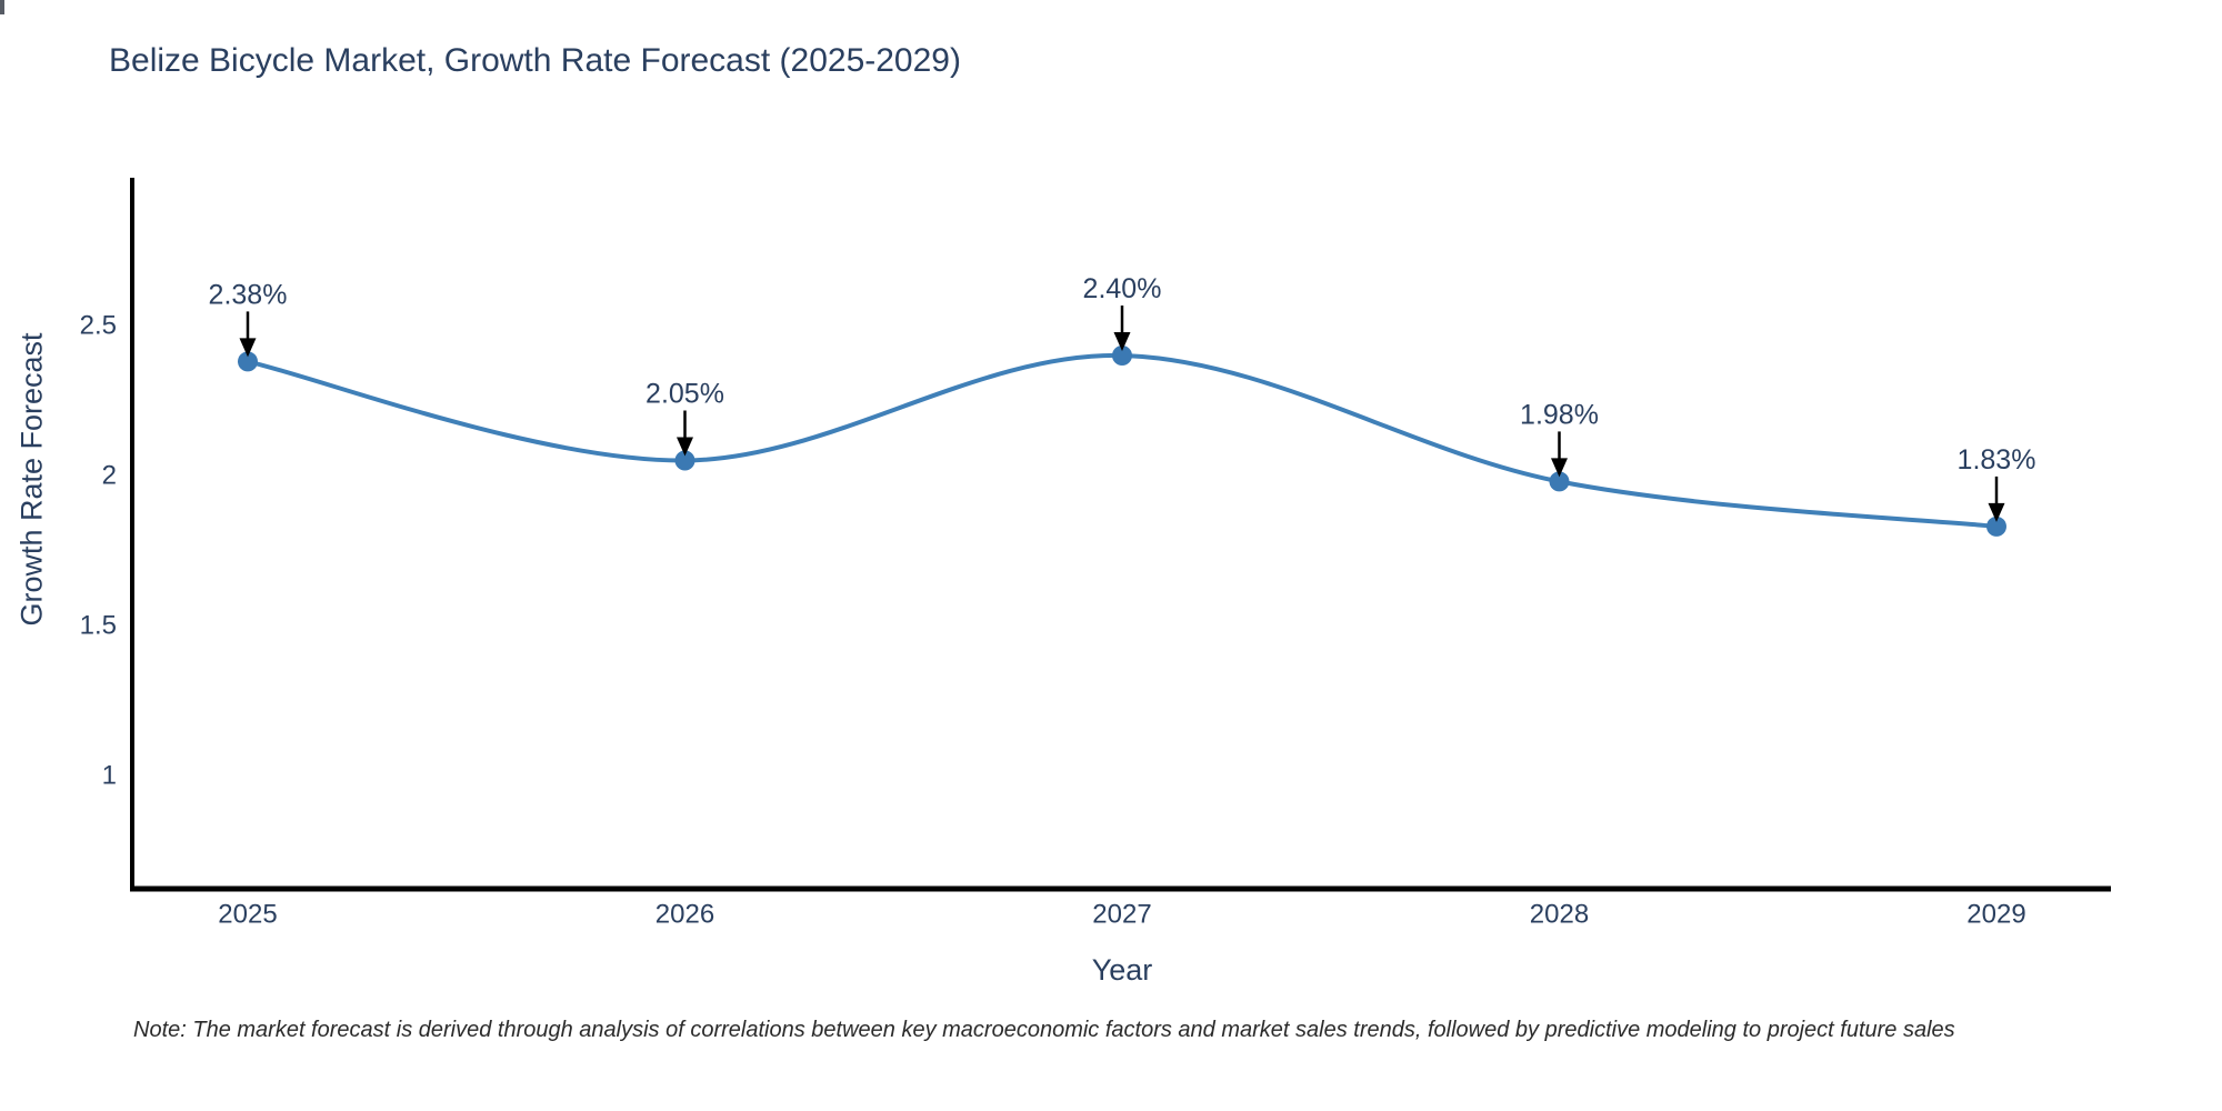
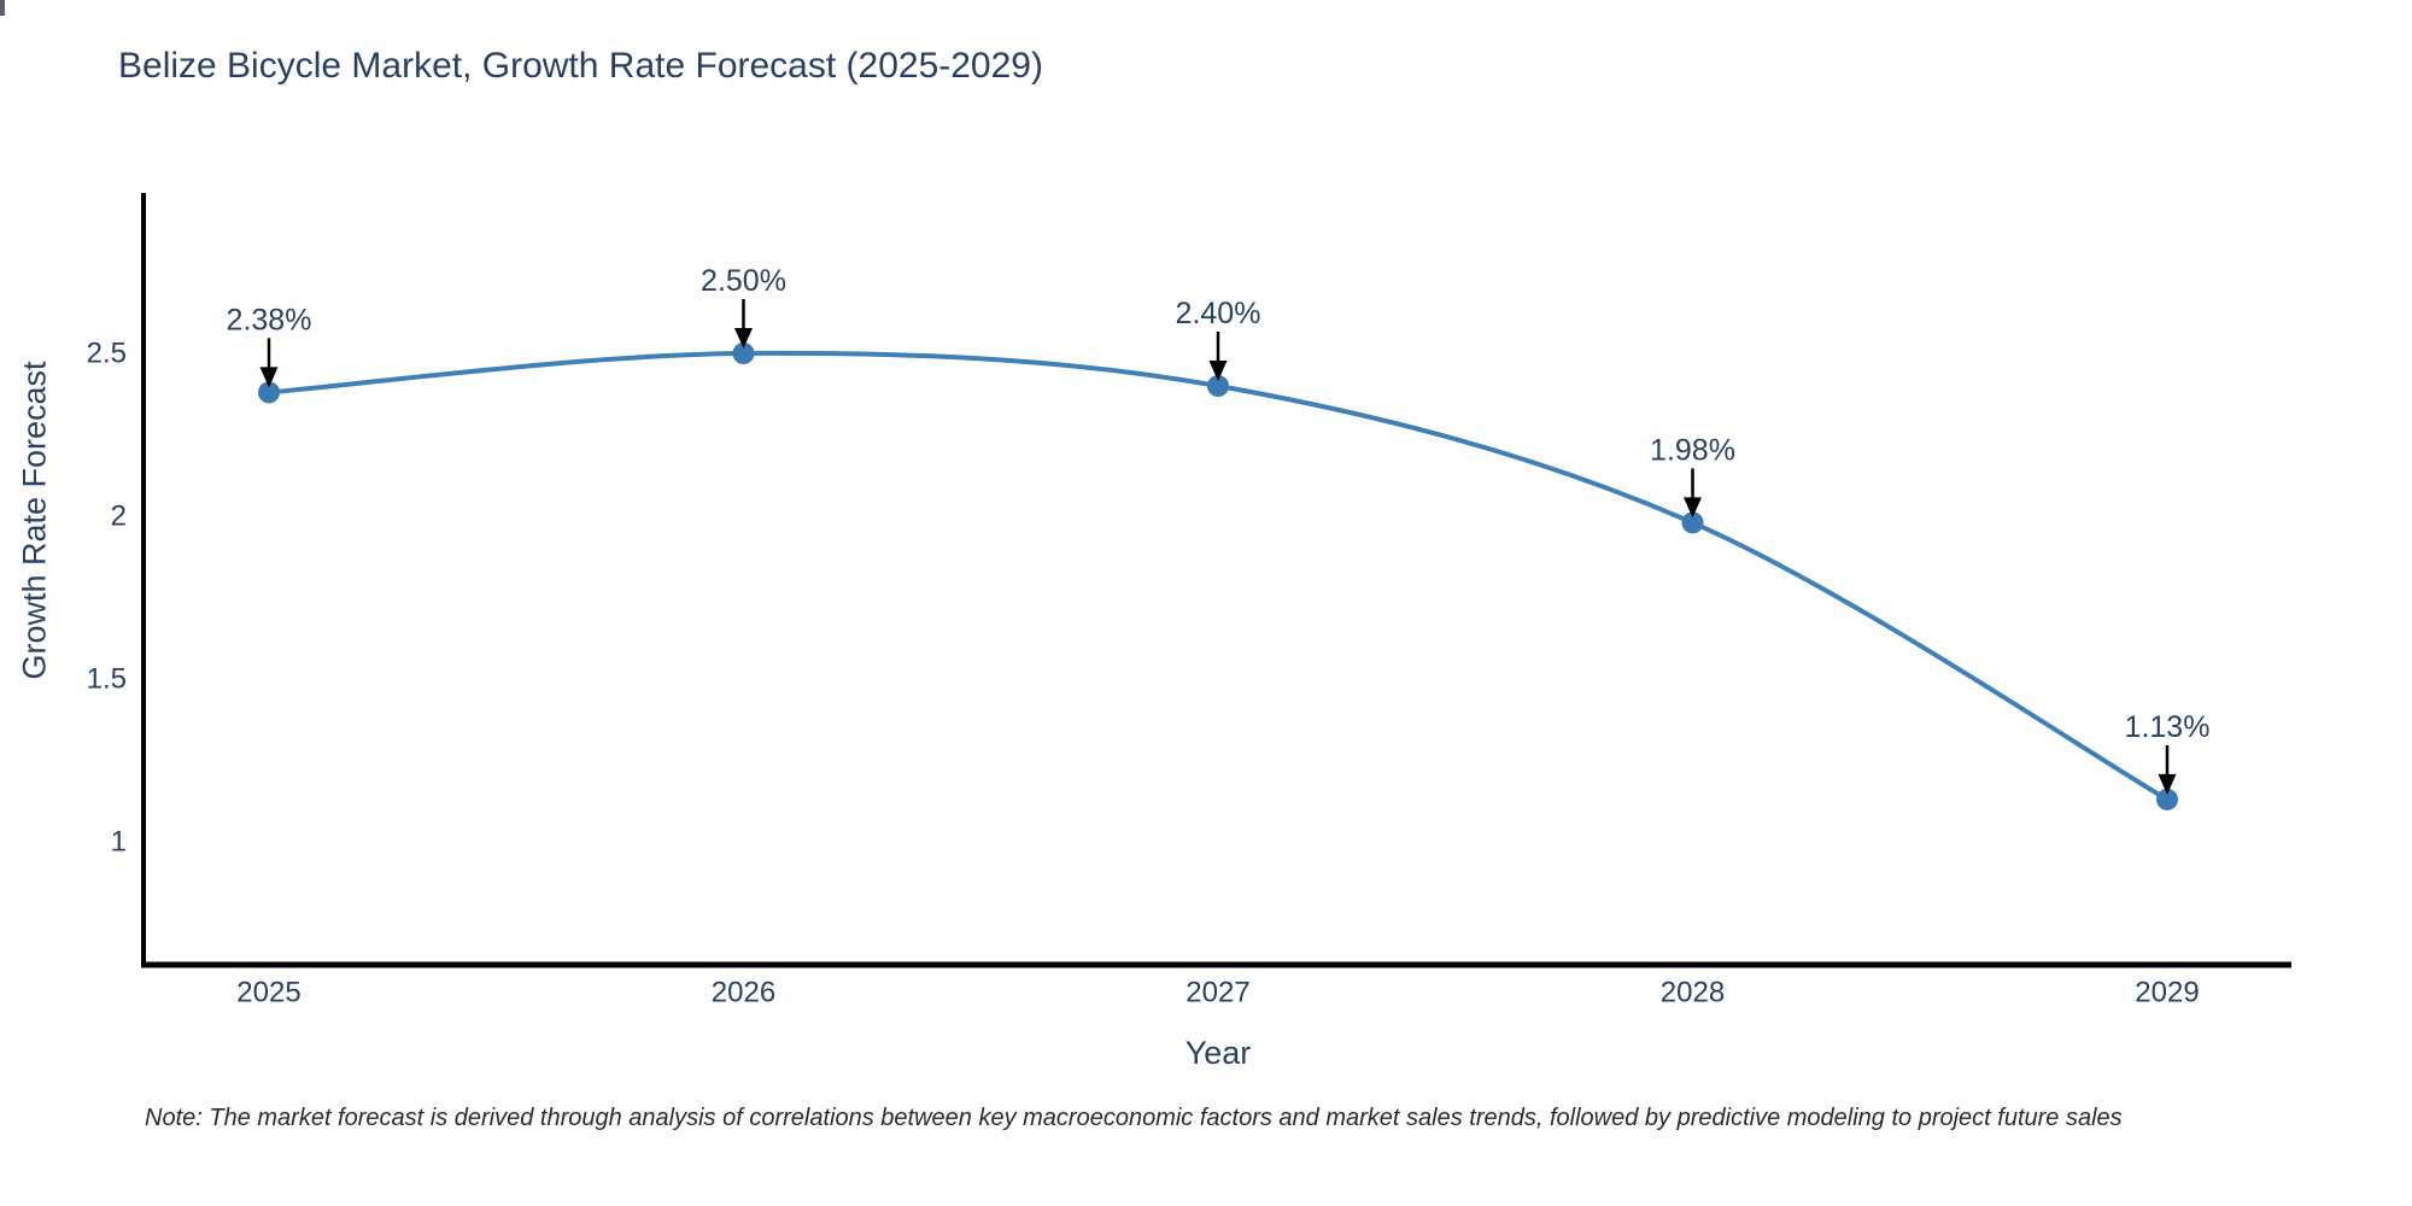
2026: 2.05% -> 2.50%
2029: 1.83% -> 1.13%
